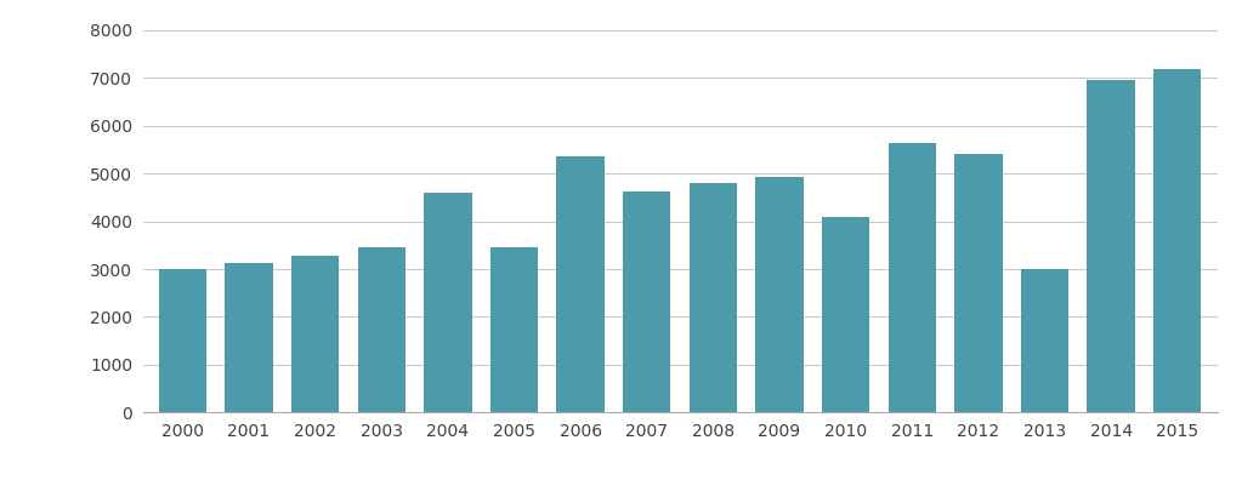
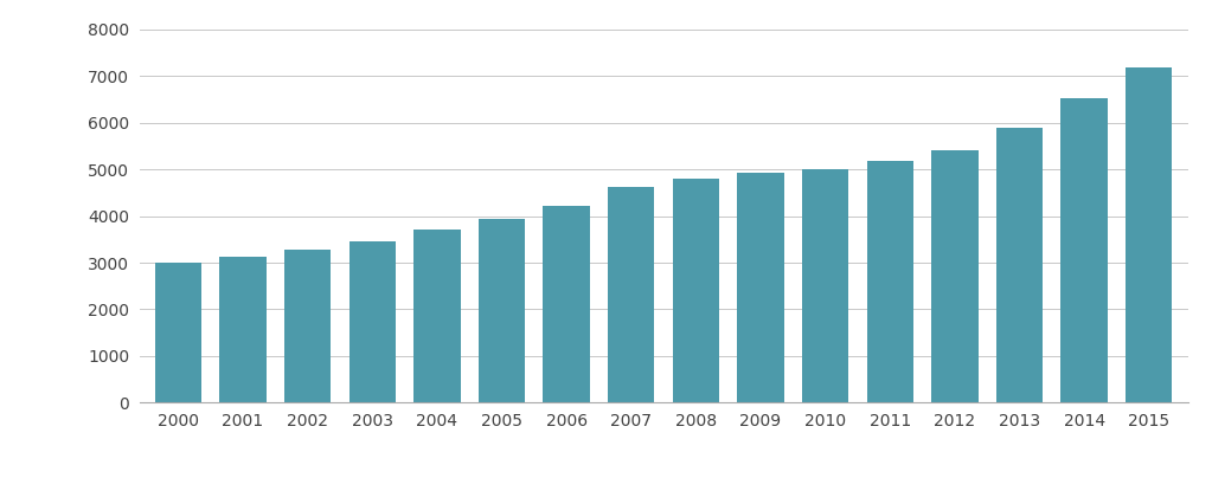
2004: 4600 -> 3700
2005: 3450 -> 3940
2006: 5350 -> 4230
2010: 4100 -> 5010
2011: 5650 -> 5170
2013: 3000 -> 5900
2014: 6950 -> 6530
